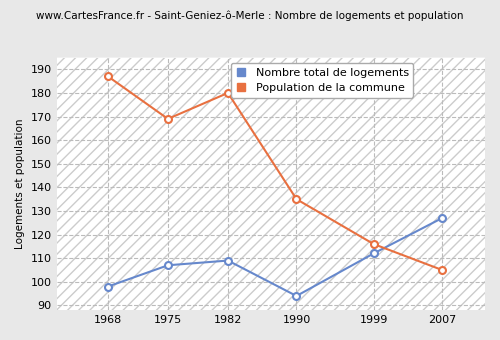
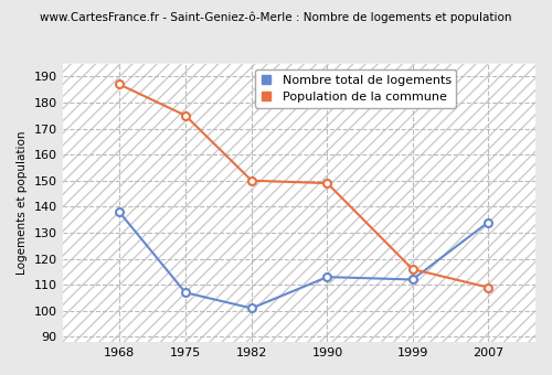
Nombre total de logements/1968: 98 -> 138
Population de la commune/1975: 169 -> 175
Nombre total de logements/1982: 109 -> 101
Population de la commune/1982: 180 -> 150
Nombre total de logements/1990: 94 -> 113
Population de la commune/1990: 135 -> 149
Nombre total de logements/2007: 127 -> 134
Population de la commune/2007: 105 -> 109
